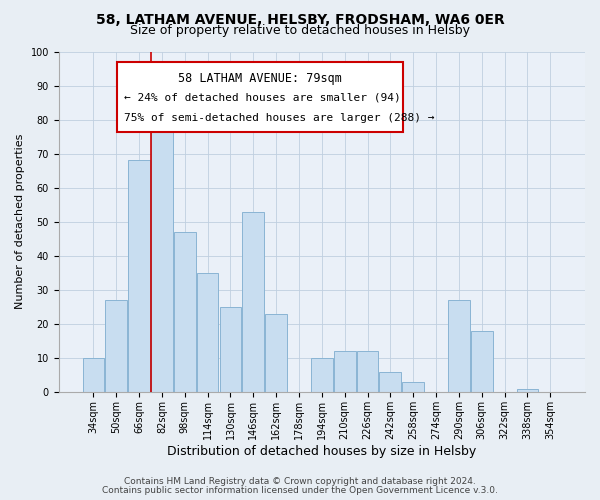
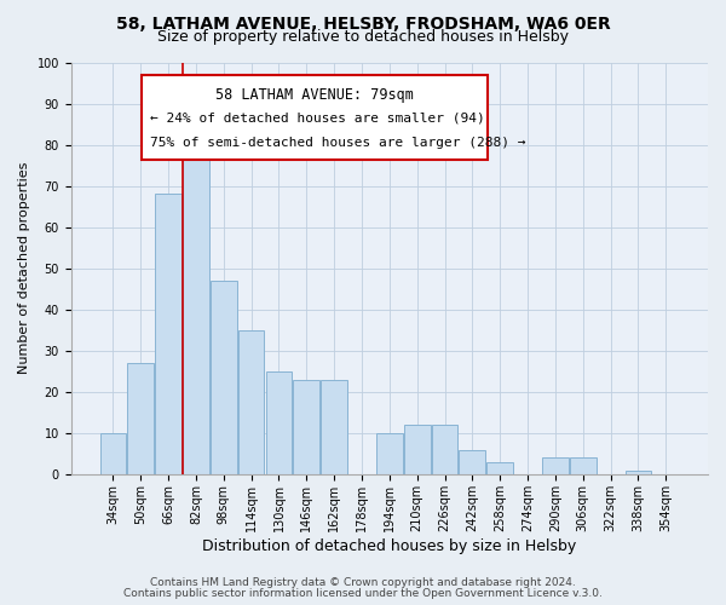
146sqm: 53 -> 23
290sqm: 27 -> 4
306sqm: 18 -> 4
